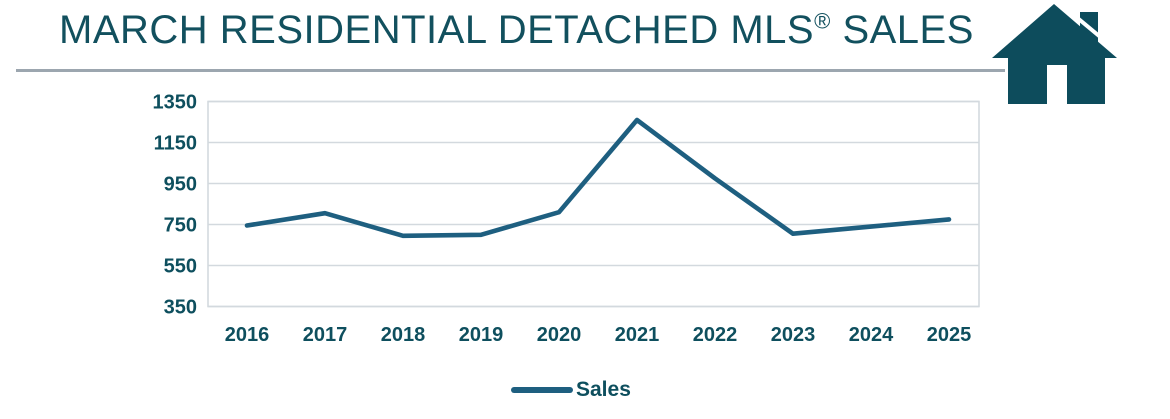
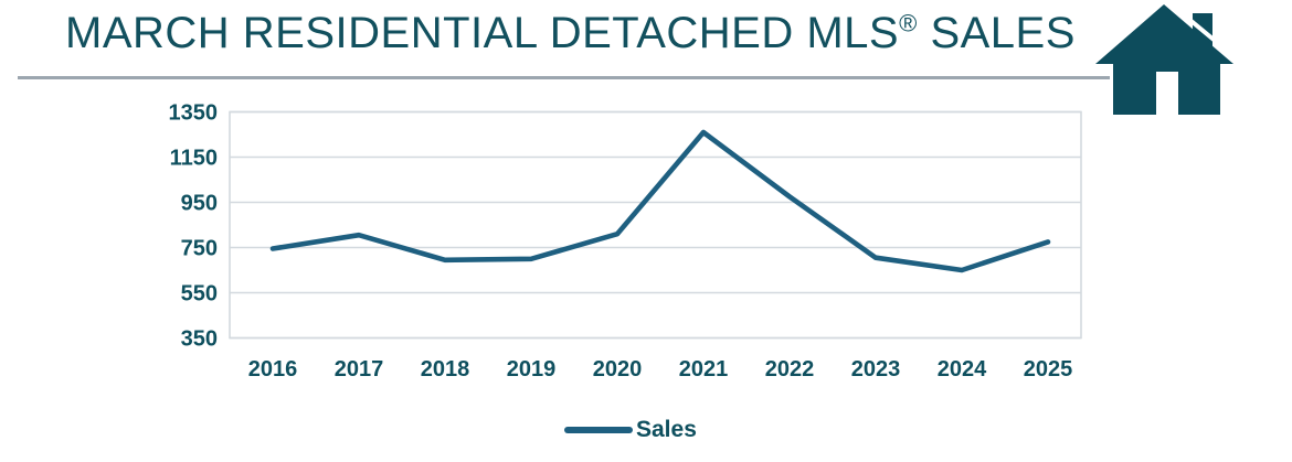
2024: 740 -> 650
